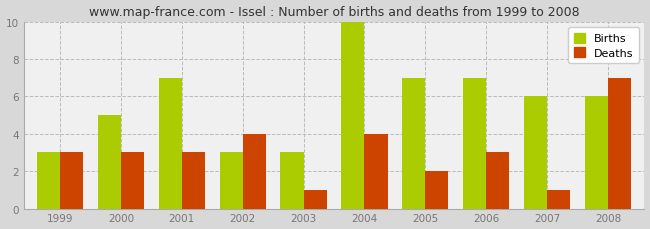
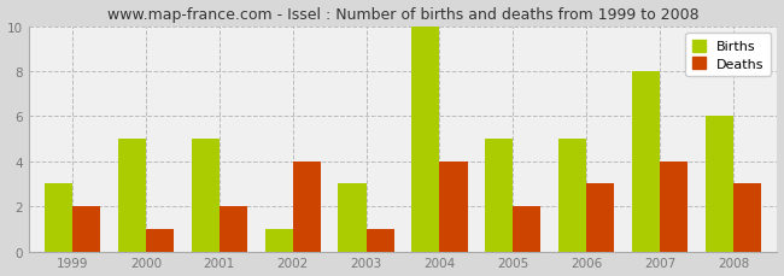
Deaths/1999: 3 -> 2
Deaths/2000: 3 -> 1
Births/2001: 7 -> 5
Deaths/2001: 3 -> 2
Births/2002: 3 -> 1
Births/2005: 7 -> 5
Births/2006: 7 -> 5
Births/2007: 6 -> 8
Deaths/2007: 1 -> 4
Deaths/2008: 7 -> 3
